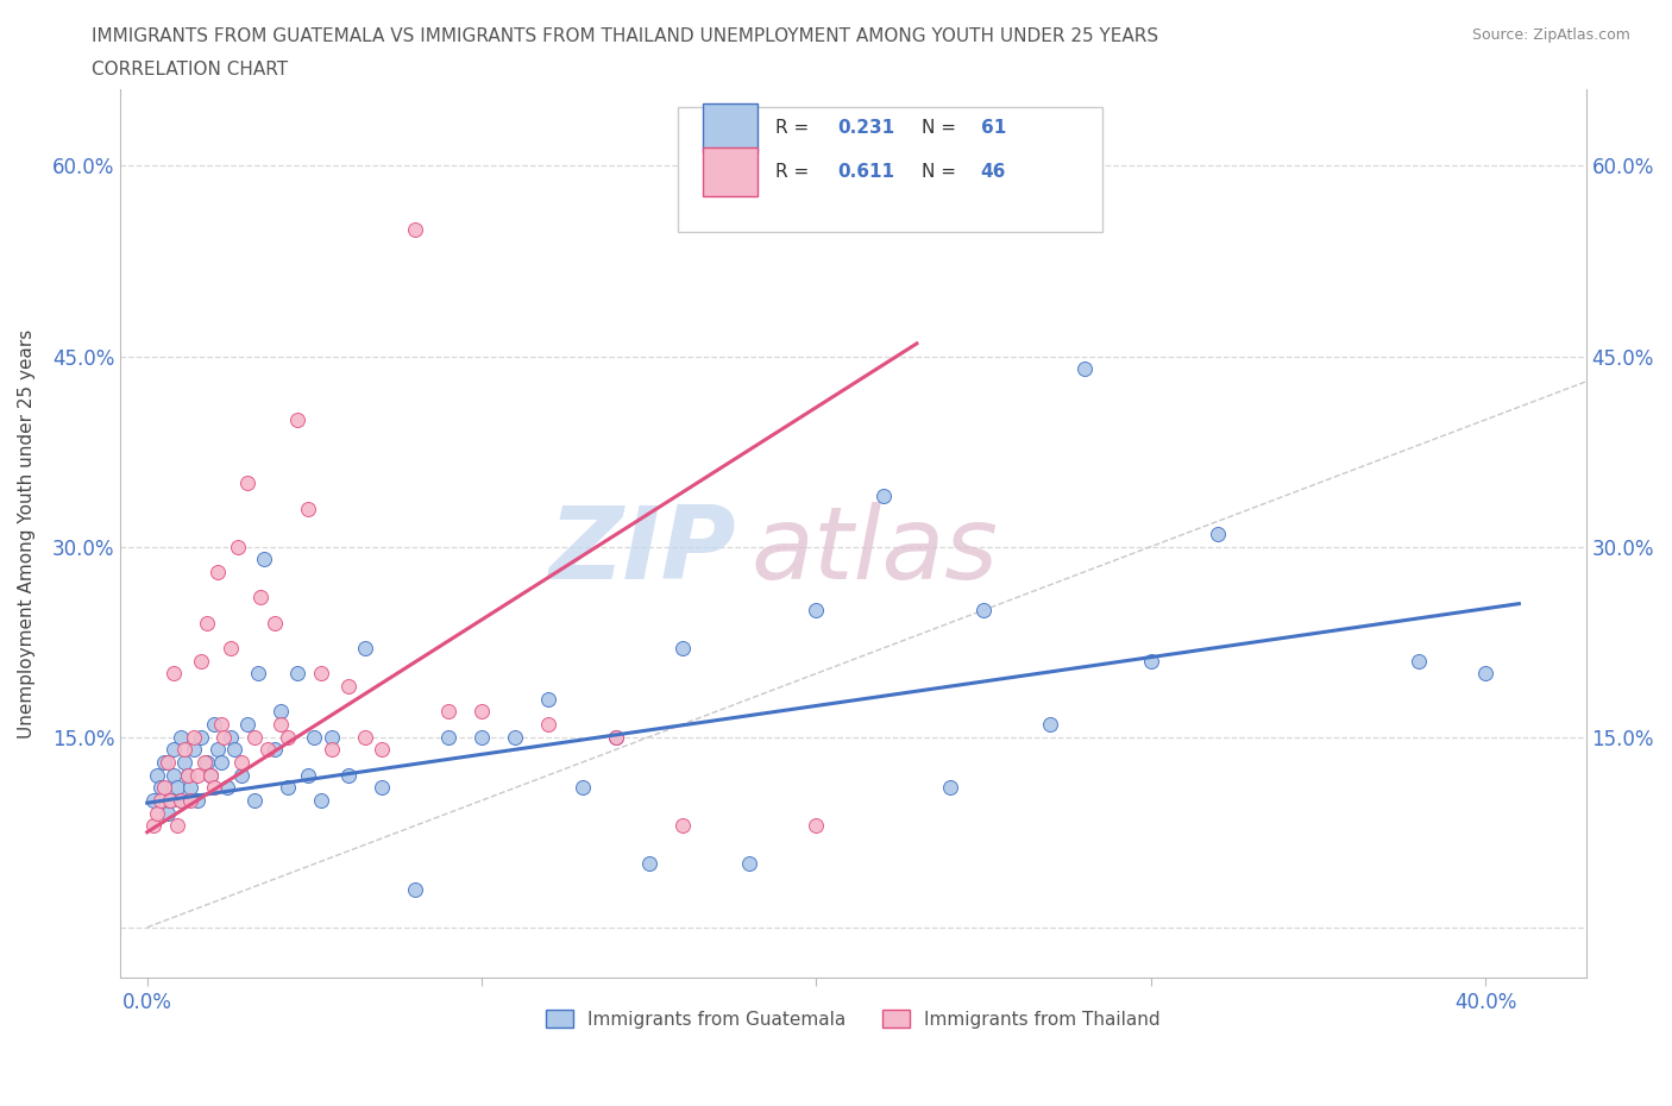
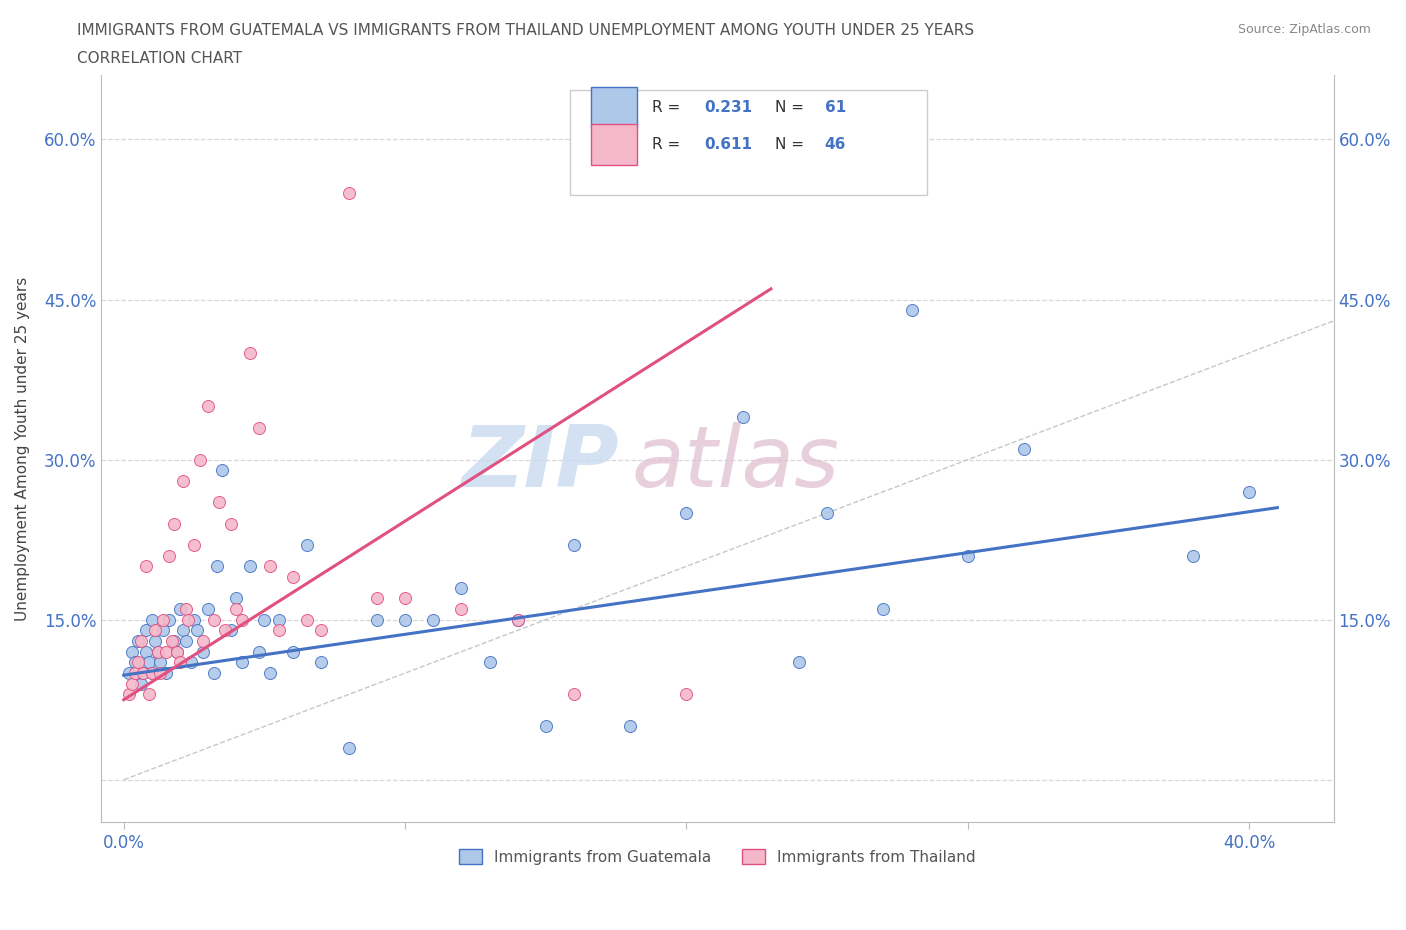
Immigrants from Guatemala/40.0%: 20% -> 27%
